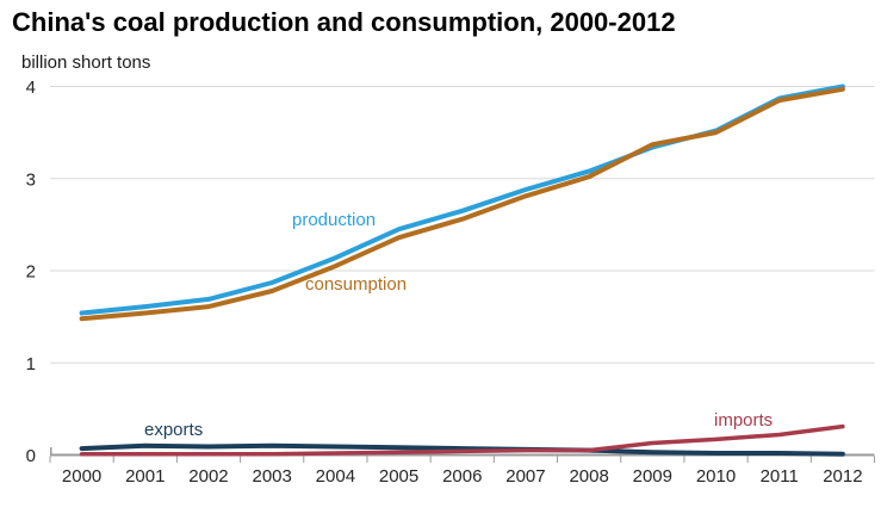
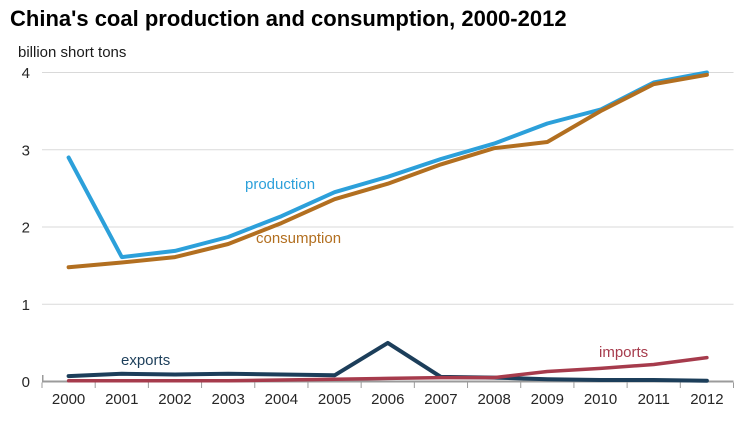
production/2000: 1.5 -> 2.9
exports/2006: 0.1 -> 0.5
consumption/2009: 3.4 -> 3.1
